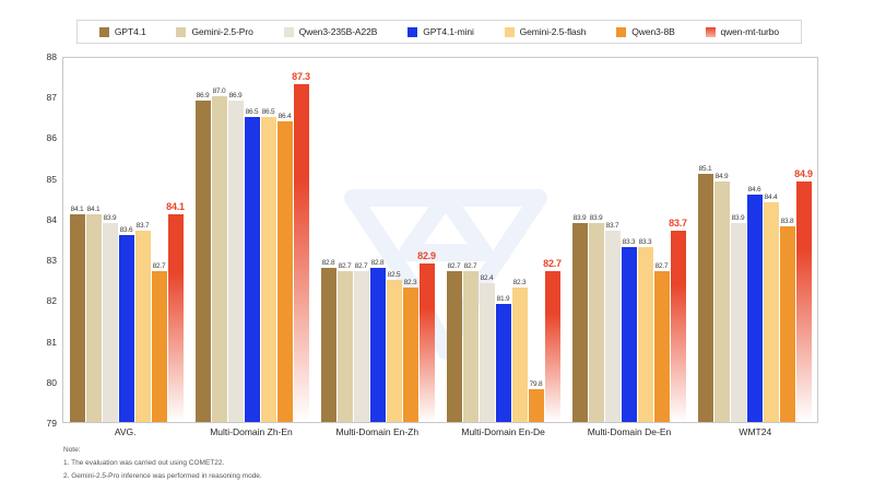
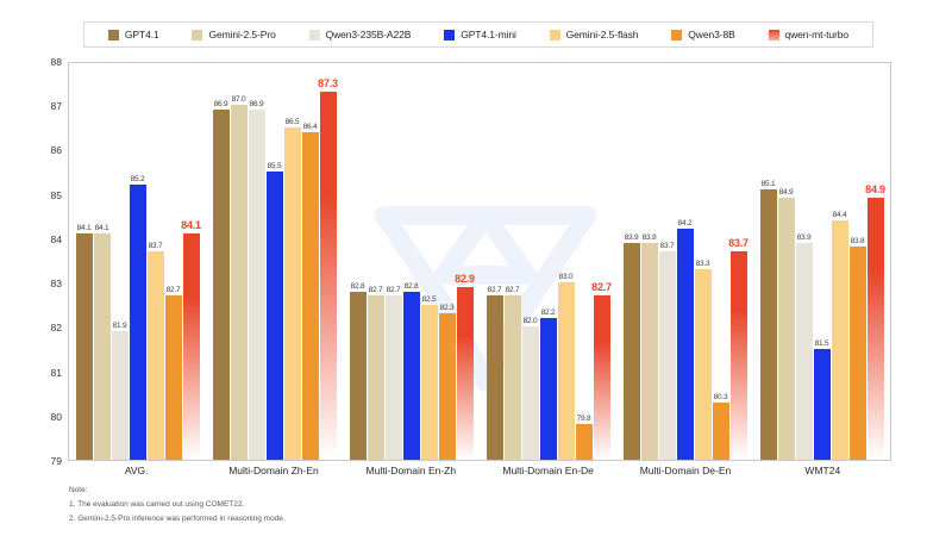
Qwen3-235B-A22B/AVG.: 83.9 -> 81.9
GPT4.1-mini/AVG.: 83.6 -> 85.2
GPT4.1-mini/Multi-Domain Zh-En: 86.5 -> 85.5
Qwen3-235B-A22B/Multi-Domain En-De: 82.4 -> 82.0
GPT4.1-mini/Multi-Domain En-De: 81.9 -> 82.2
Gemini-2.5-flash/Multi-Domain En-De: 82.3 -> 83.0
GPT4.1-mini/Multi-Domain De-En: 83.3 -> 84.2
Qwen3-8B/Multi-Domain De-En: 82.7 -> 80.3
GPT4.1-mini/WMT24: 84.6 -> 81.5
